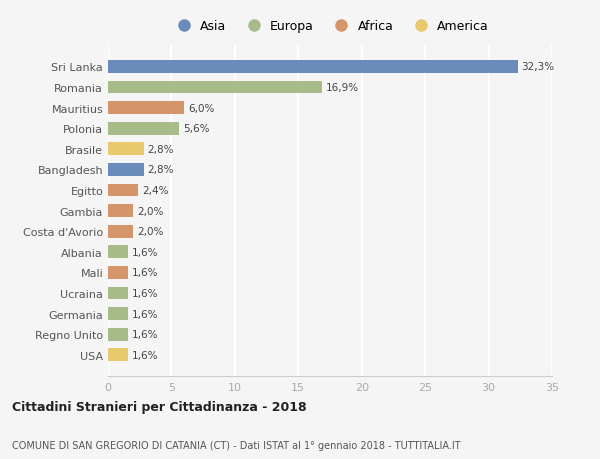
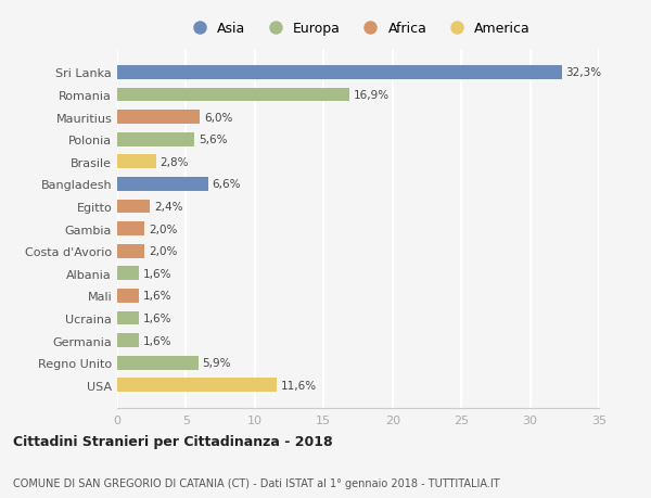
Bangladesh: 2,8% -> 6,6%
Regno Unito: 1,6% -> 5,9%
USA: 1,6% -> 11,6%
